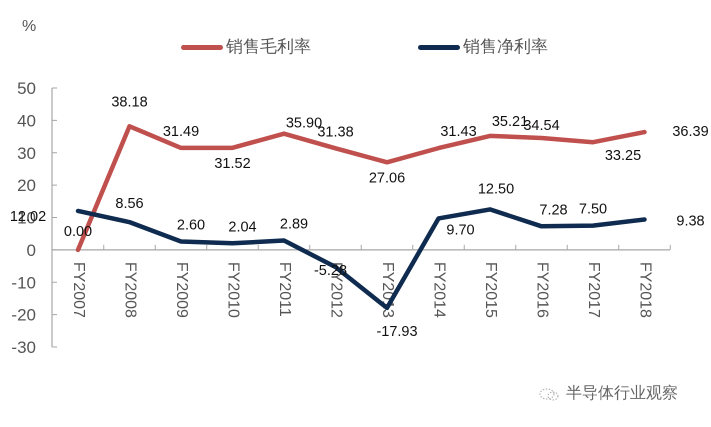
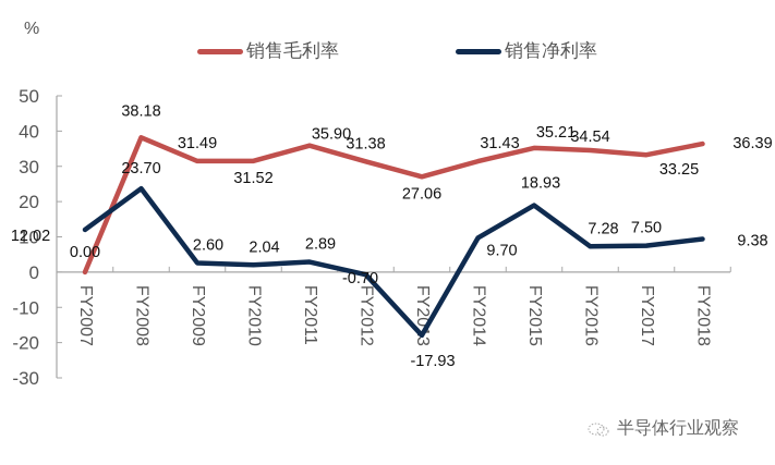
销售净利率/FY2008: 8.56 -> 23.70
销售净利率/FY2012: -5.28 -> -0.70
销售净利率/FY2015: 12.50 -> 18.93
